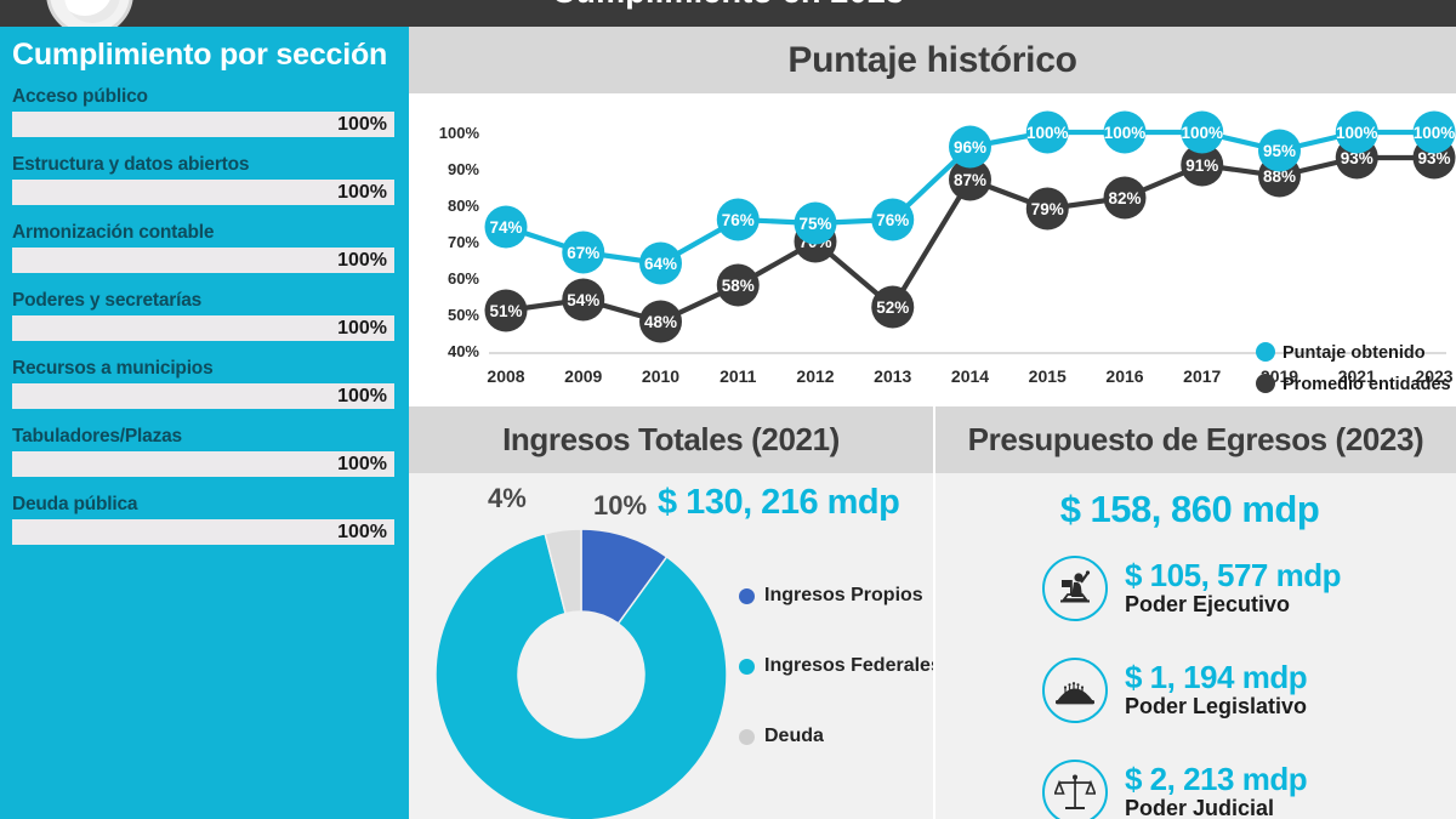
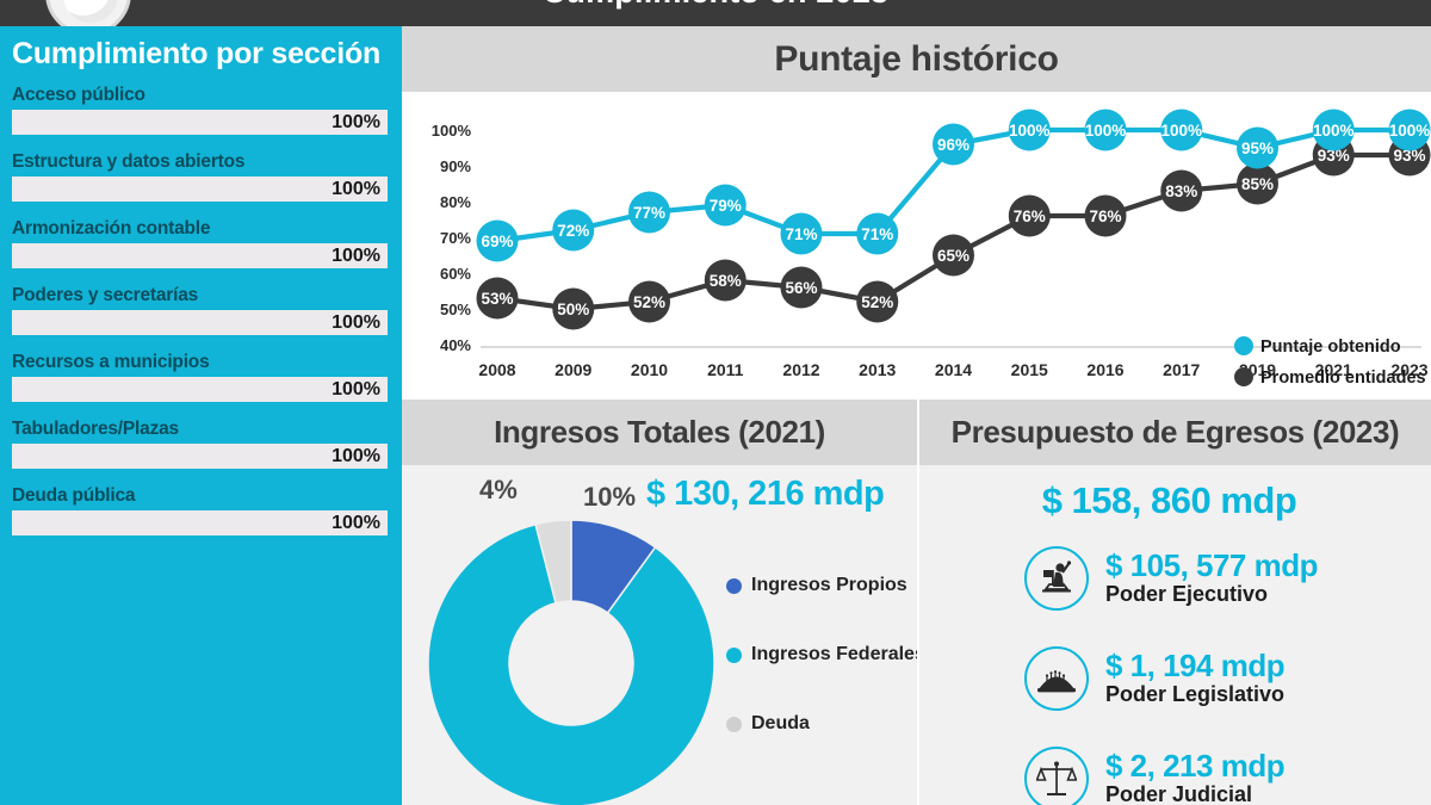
Puntaje histórico/Puntaje obtenido/2008: 74% -> 69%
Puntaje histórico/Promedio entidades/2008: 51% -> 53%
Puntaje histórico/Puntaje obtenido/2009: 67% -> 72%
Puntaje histórico/Promedio entidades/2009: 54% -> 50%
Puntaje histórico/Puntaje obtenido/2010: 64% -> 77%
Puntaje histórico/Promedio entidades/2010: 48% -> 52%
Puntaje histórico/Puntaje obtenido/2011: 76% -> 79%
Puntaje histórico/Puntaje obtenido/2012: 75% -> 71%
Puntaje histórico/Promedio entidades/2012: 70% -> 56%
Puntaje histórico/Puntaje obtenido/2013: 76% -> 71%
Puntaje histórico/Promedio entidades/2014: 87% -> 65%
Puntaje histórico/Promedio entidades/2015: 79% -> 76%
Puntaje histórico/Promedio entidades/2016: 82% -> 76%
Puntaje histórico/Promedio entidades/2017: 91% -> 83%
Puntaje histórico/Promedio entidades/2019: 88% -> 85%
